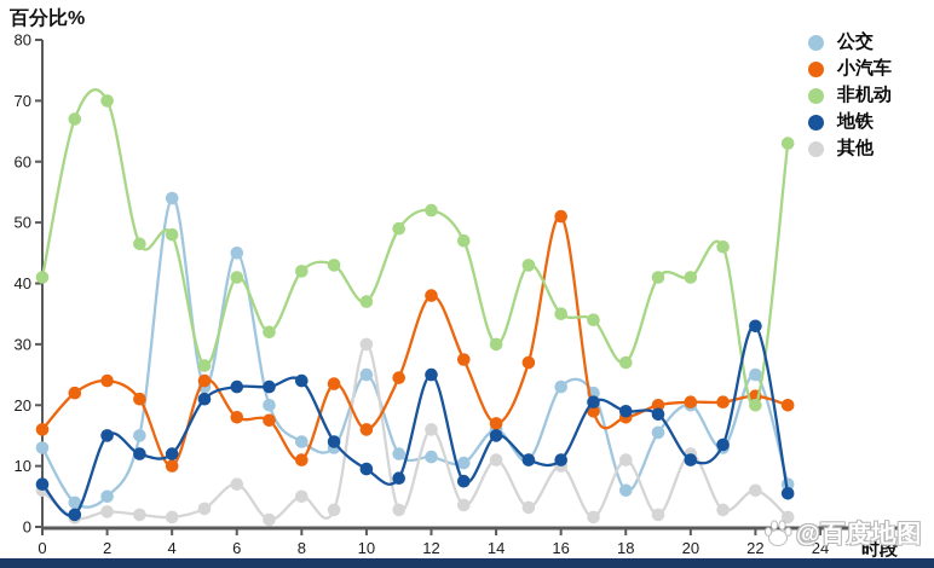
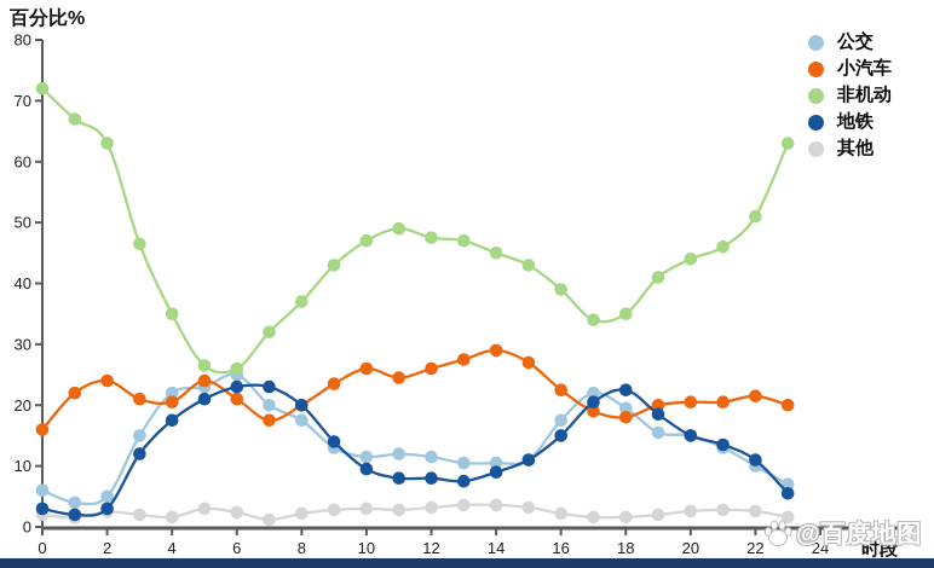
公交/0: 13 -> 6
非机动/0: 41 -> 72
地铁/0: 7 -> 3
其他/0: 6 -> 2
非机动/2: 70 -> 63
地铁/2: 15 -> 3
公交/4: 54 -> 22
小汽车/4: 10 -> 20
非机动/4: 48 -> 35
地铁/4: 12 -> 18
公交/6: 45 -> 25
小汽车/6: 18 -> 21
非机动/6: 41 -> 26
其他/6: 7 -> 2
公交/8: 14 -> 18
小汽车/8: 11 -> 20
非机动/8: 42 -> 37
地铁/8: 24 -> 20
其他/8: 5 -> 2
公交/10: 25 -> 12
小汽车/10: 16 -> 26
非机动/10: 37 -> 47
其他/10: 30 -> 3
小汽车/12: 38 -> 26
非机动/12: 52 -> 48
地铁/12: 25 -> 8
其他/12: 16 -> 3
公交/14: 16 -> 10
小汽车/14: 17 -> 29
非机动/14: 30 -> 45
地铁/14: 15 -> 9
其他/14: 11 -> 4
公交/16: 23 -> 18
小汽车/16: 51 -> 22
非机动/16: 35 -> 39
地铁/16: 11 -> 15
其他/16: 10 -> 2
公交/18: 6 -> 20
非机动/18: 27 -> 35
地铁/18: 19 -> 22
其他/18: 11 -> 2
公交/20: 20 -> 15
非机动/20: 41 -> 44
地铁/20: 11 -> 15
其他/20: 12 -> 3
公交/22: 25 -> 10
非机动/22: 20 -> 51
地铁/22: 33 -> 11
其他/22: 6 -> 3
